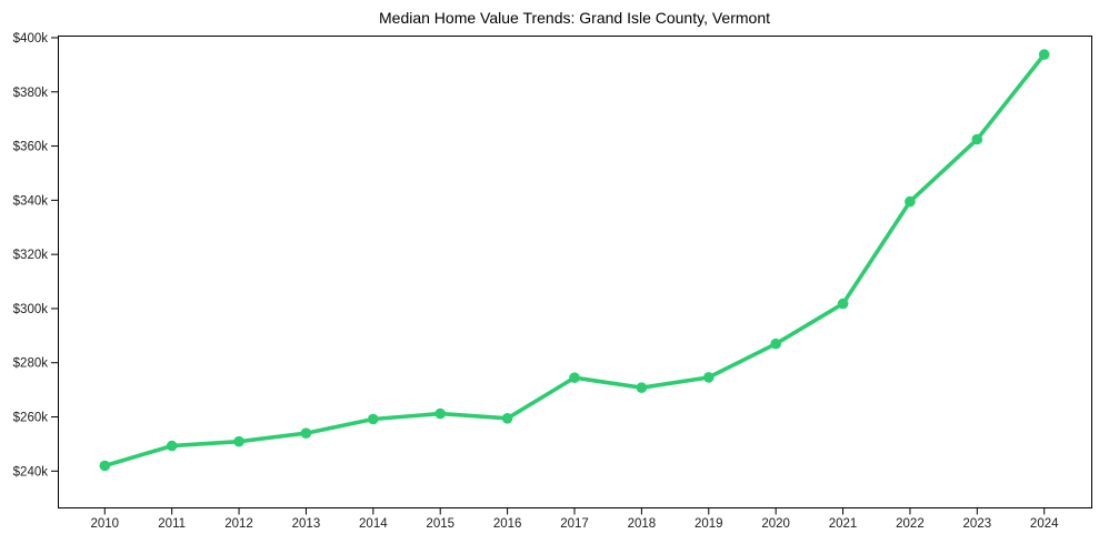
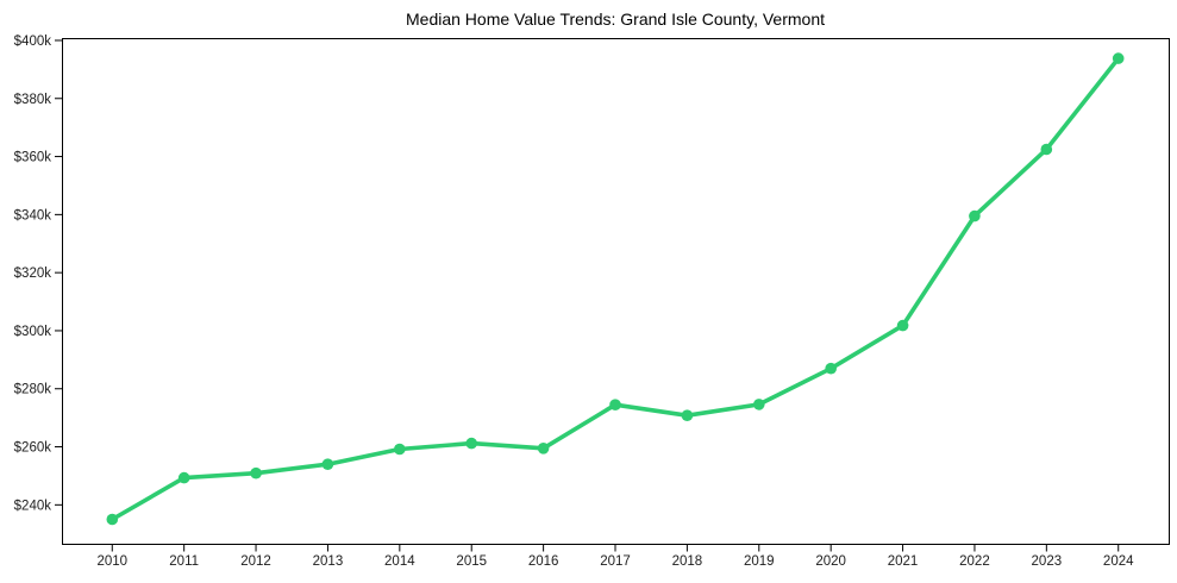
2010: $242k -> $235k
